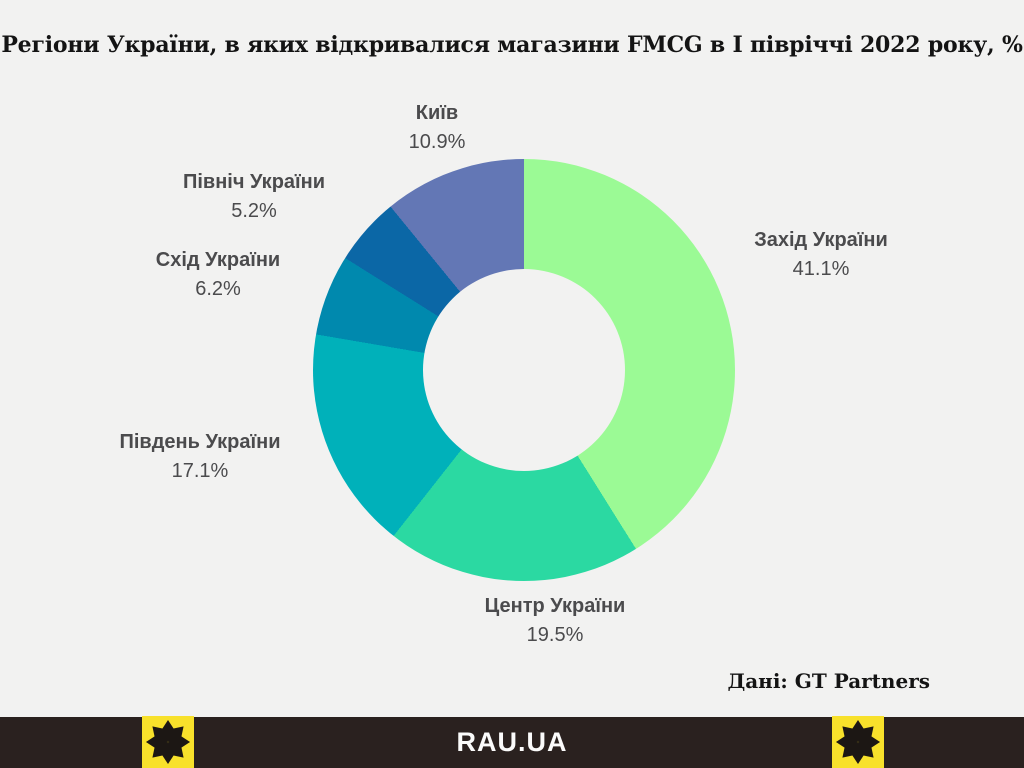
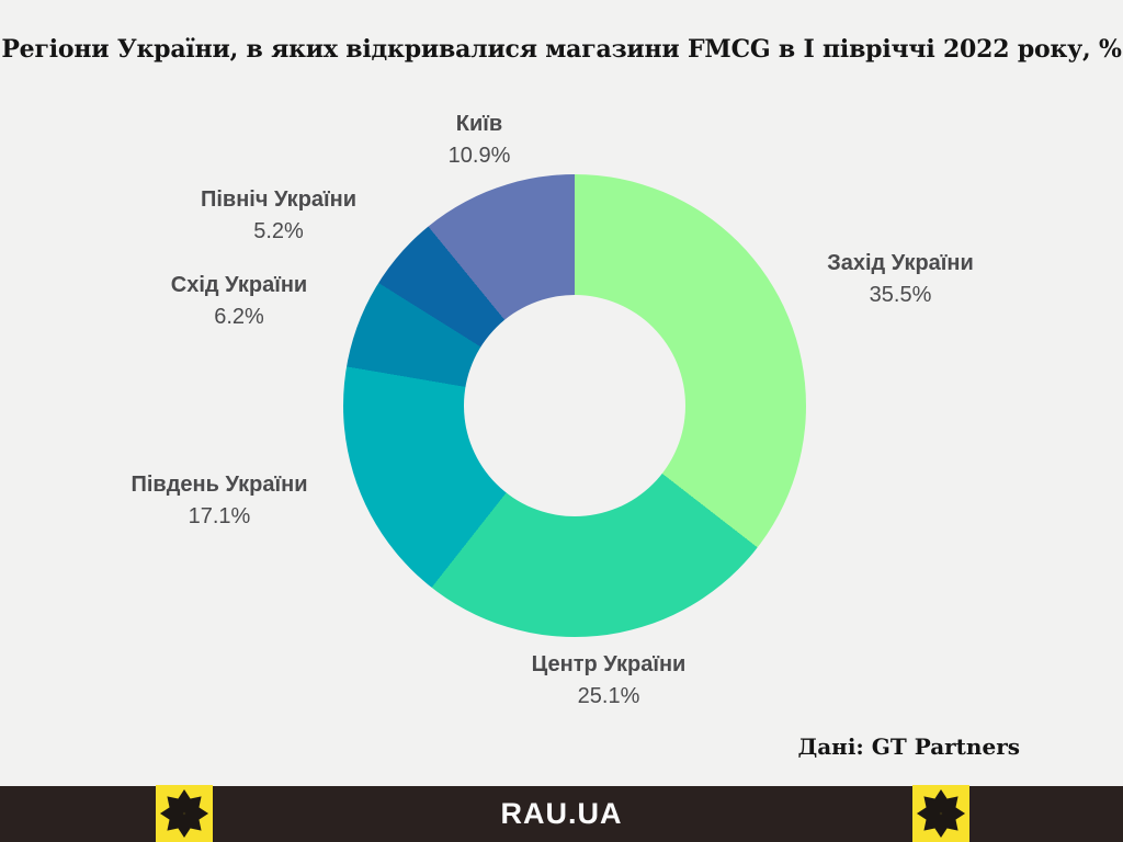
Захід України: 41.1% -> 35.5%
Центр України: 19.5% -> 25.1%
